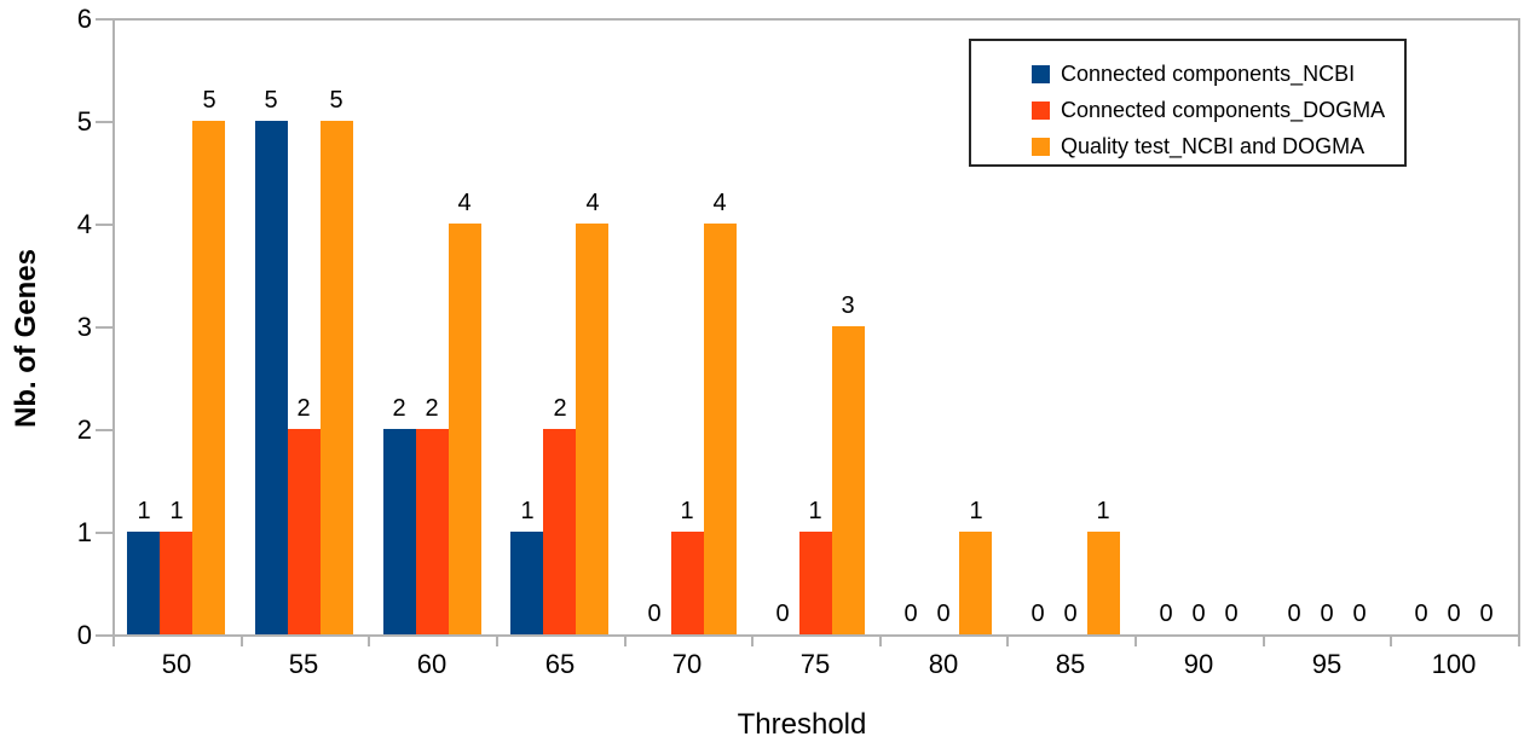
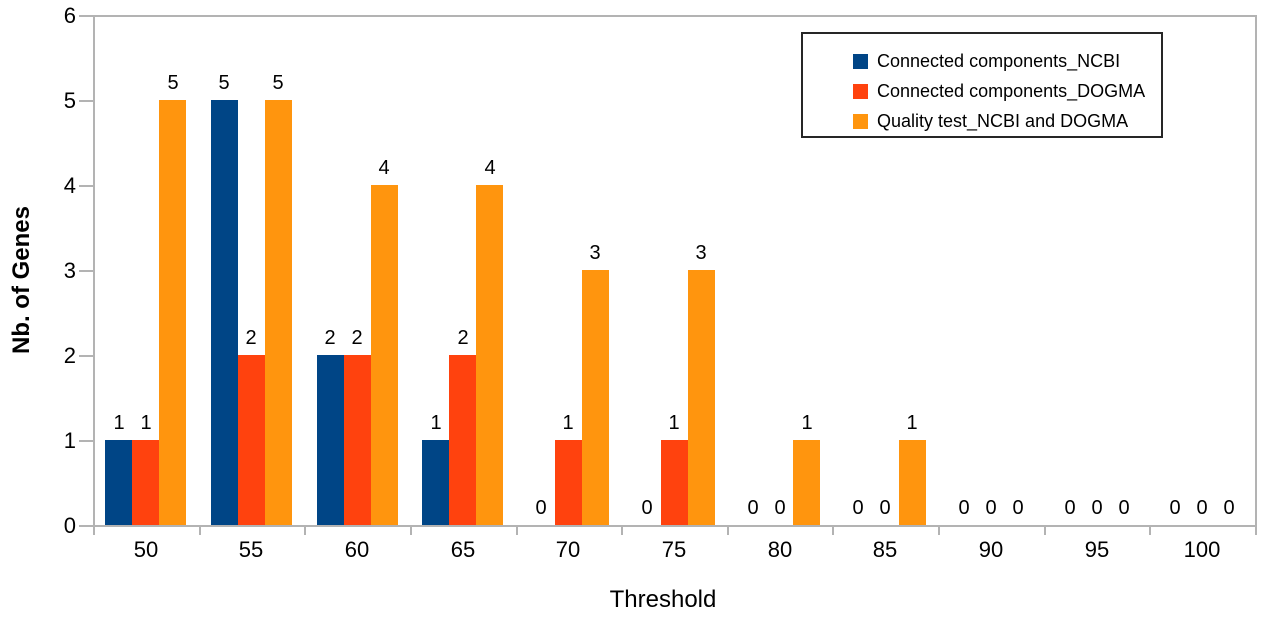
Quality test_NCBI and DOGMA/70: 4 -> 3
